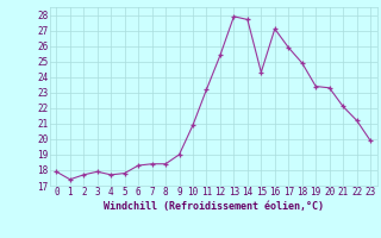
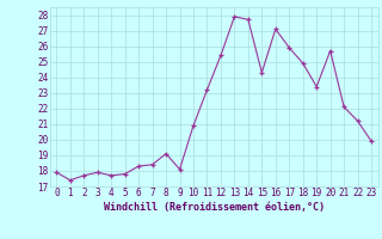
8: 18.4 -> 19.1
9: 19.0 -> 18.1
20: 23.3 -> 25.7
